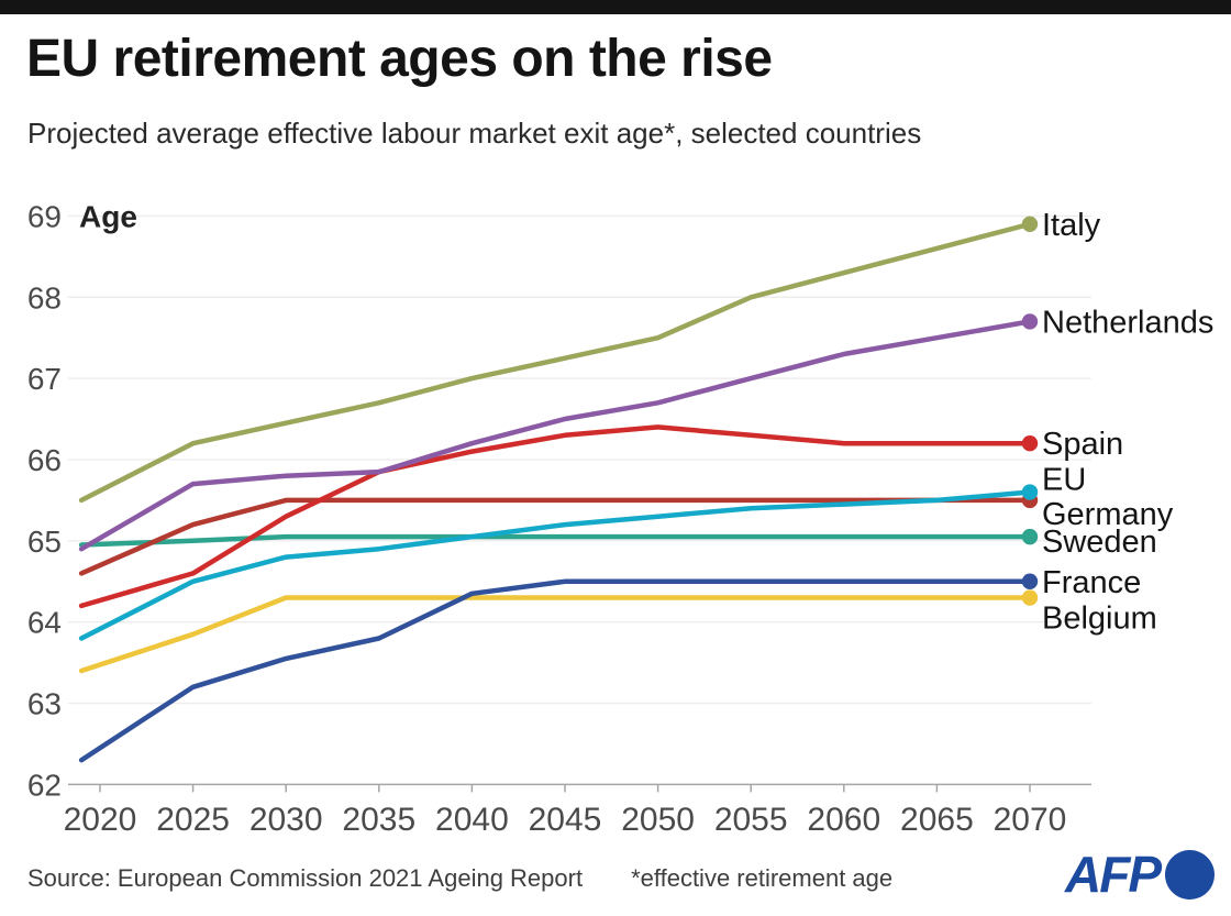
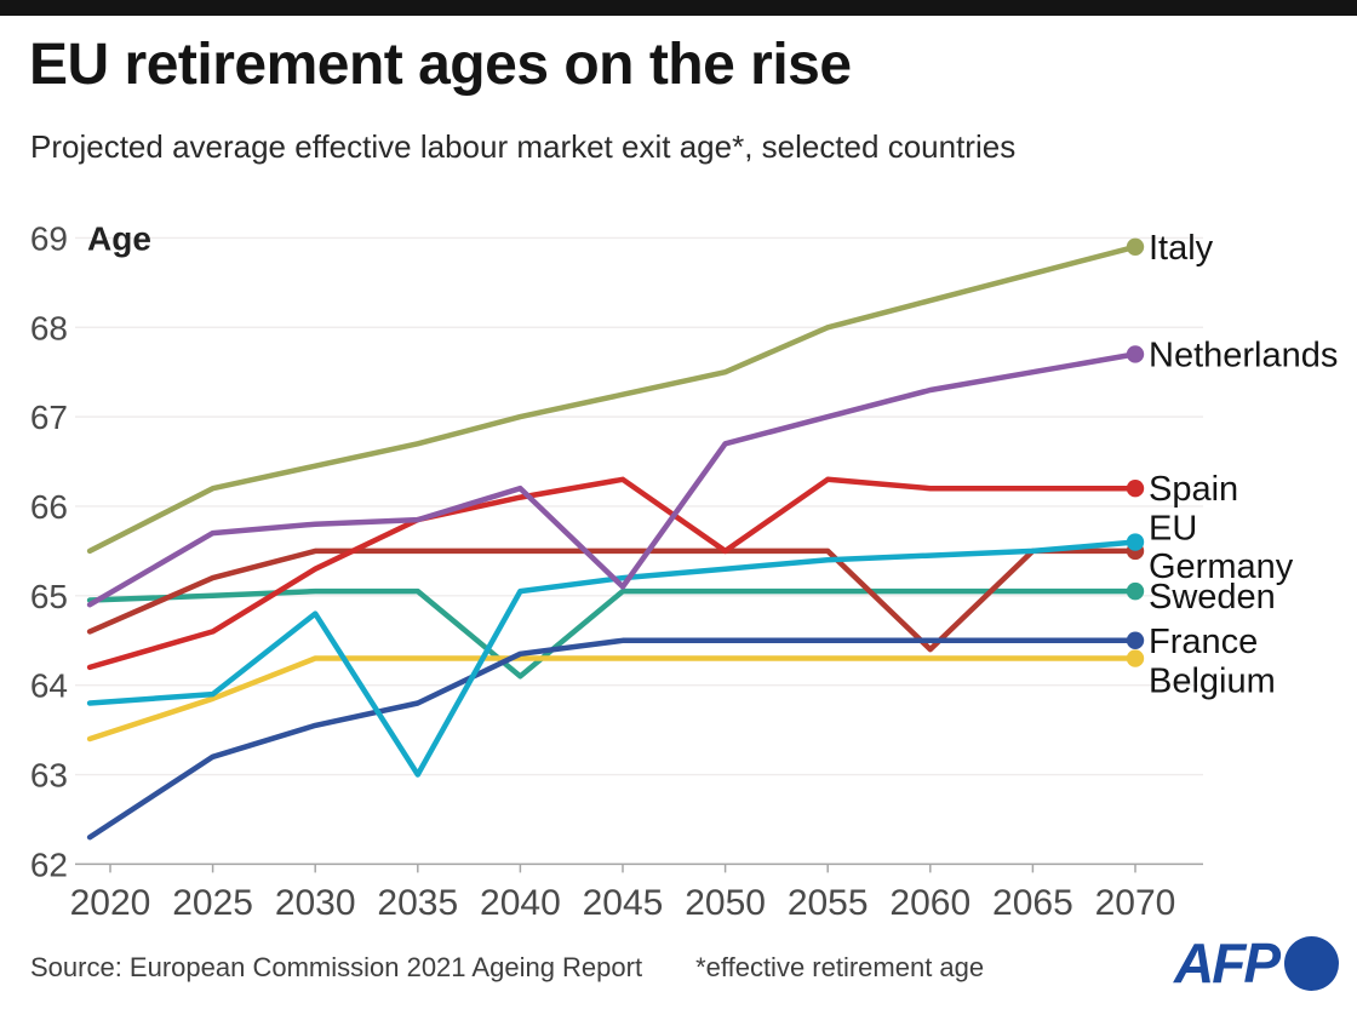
EU/2025: 64.5 -> 63.9
EU/2035: 64.9 -> 63.0
Sweden/2040: 65.0 -> 64.1
Netherlands/2045: 66.5 -> 65.1
Spain/2050: 66.4 -> 65.5
Germany/2060: 65.5 -> 64.4
